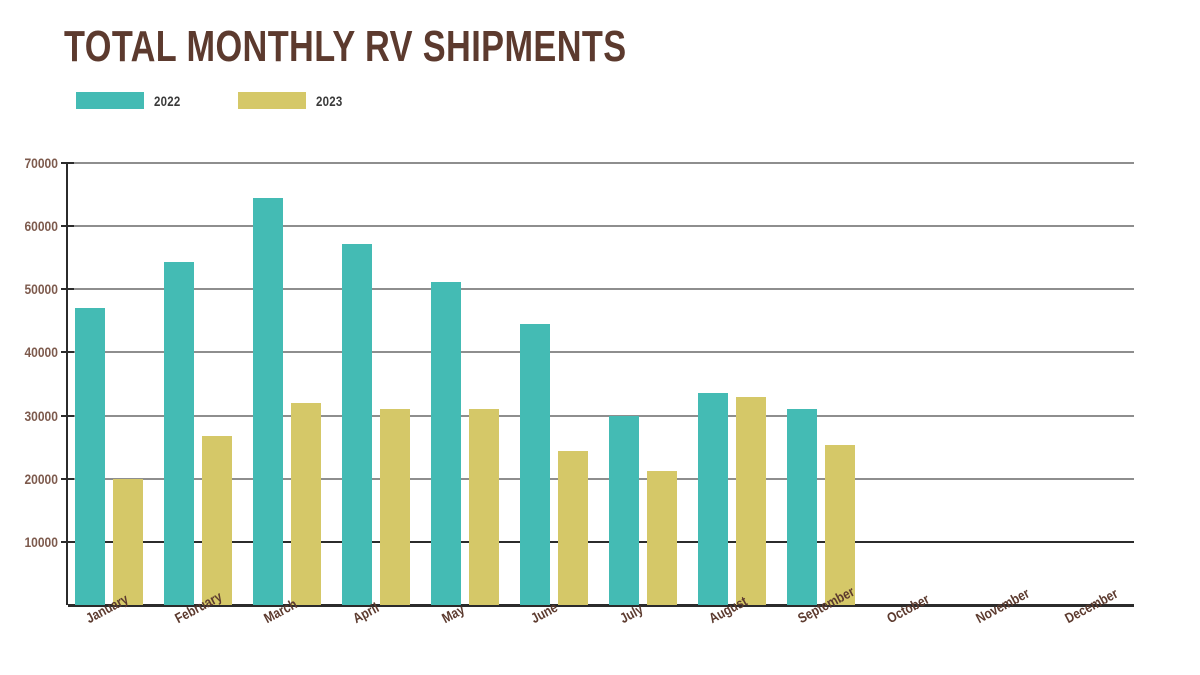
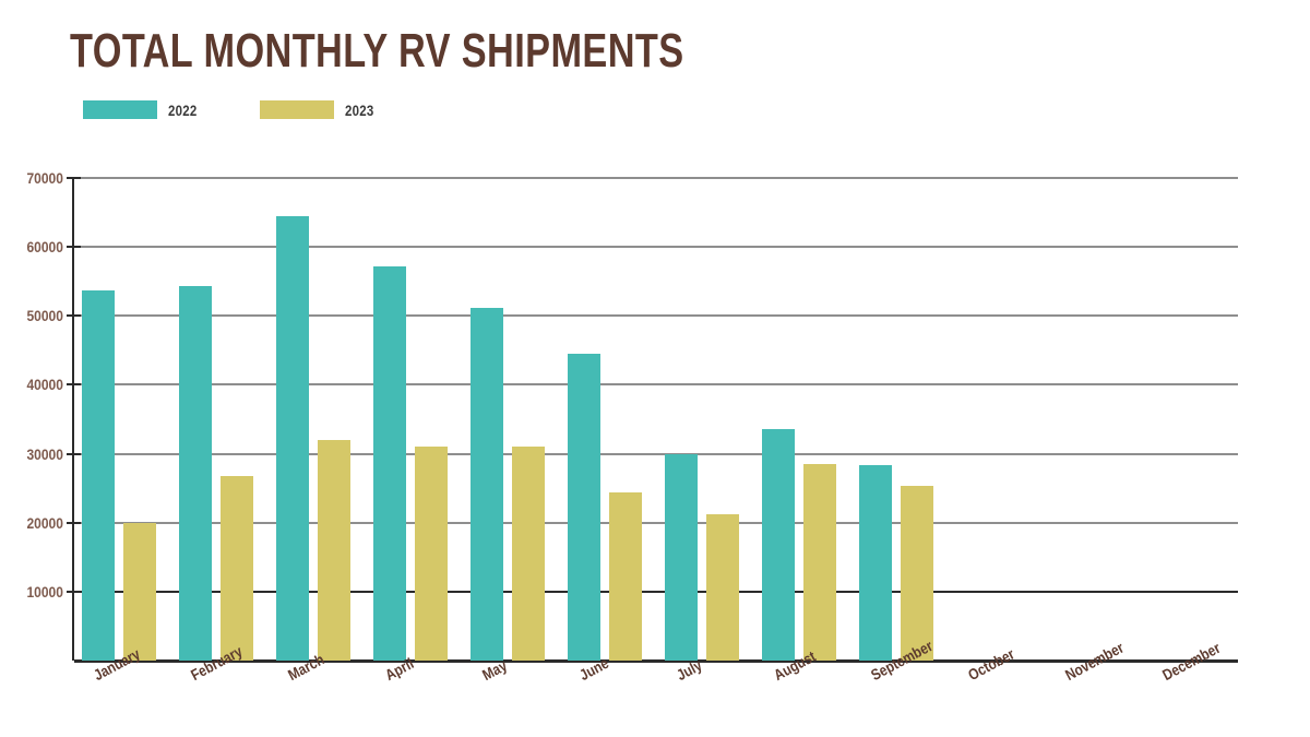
2022/January: 47000 -> 54000
2023/August: 33000 -> 28000
2022/September: 31000 -> 28000
